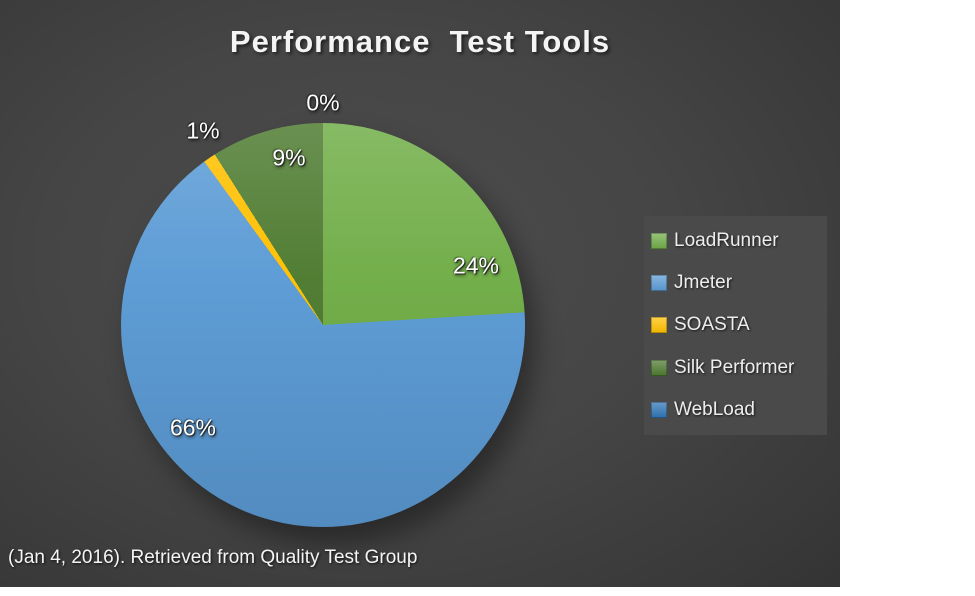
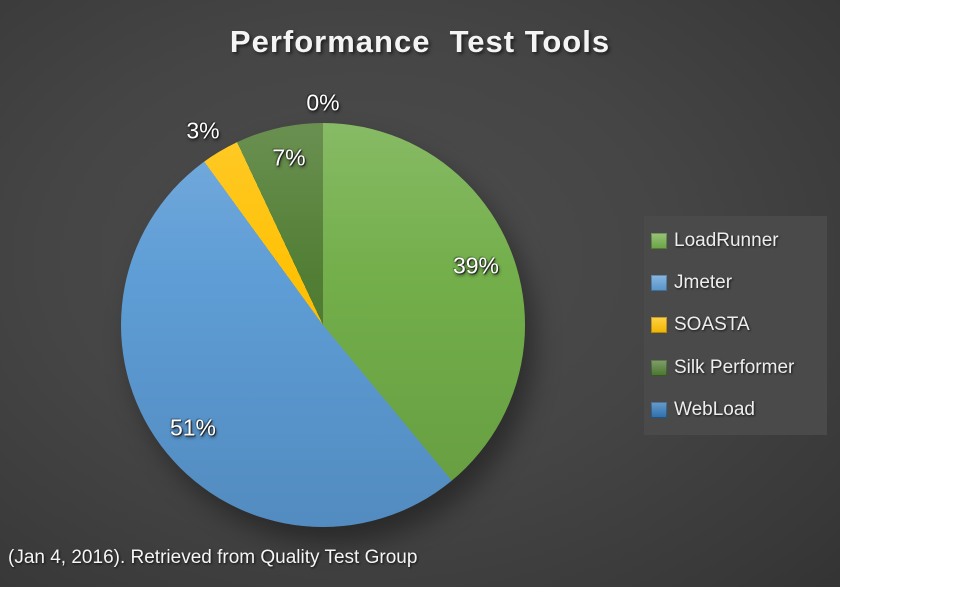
LoadRunner: 24% -> 39%
Jmeter: 66% -> 51%
SOASTA: 1% -> 3%
Silk Performer: 9% -> 7%
